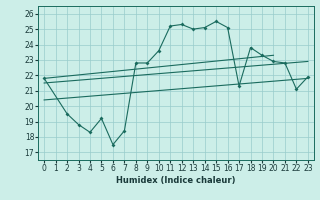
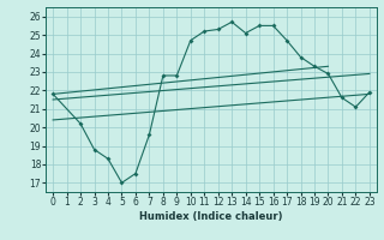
2: 19.5 -> 20.2
5: 19.2 -> 17.0
7: 18.4 -> 19.6
10: 23.6 -> 24.7
13: 25.0 -> 25.7
16: 25.1 -> 25.5
17: 21.3 -> 24.7
21: 22.8 -> 21.6
